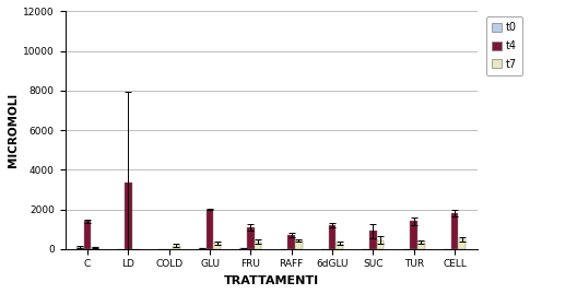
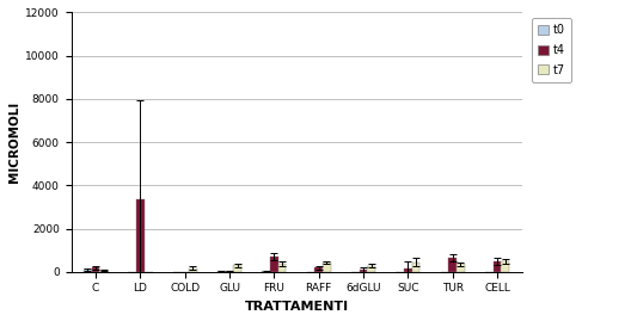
t4/C: 1400 -> 200
t4/GLU: 2000 -> 0
t4/FRU: 1100 -> 700
t4/RAFF: 700 -> 200
t4/6dGLU: 1200 -> 100
t4/SUC: 900 -> 200
t4/TUR: 1400 -> 600
t4/CELL: 1800 -> 500
